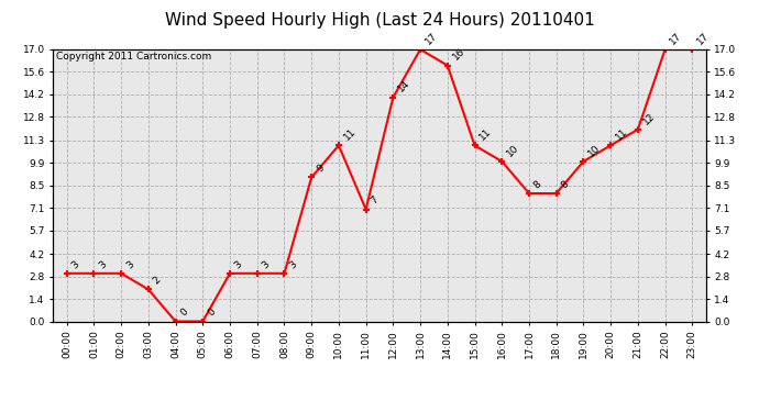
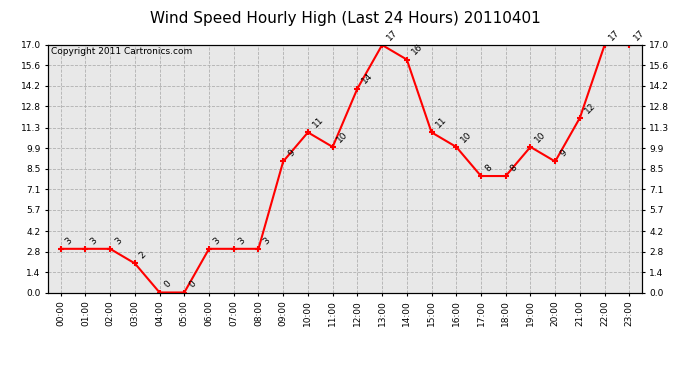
11:00: 7 -> 10
20:00: 11 -> 9
